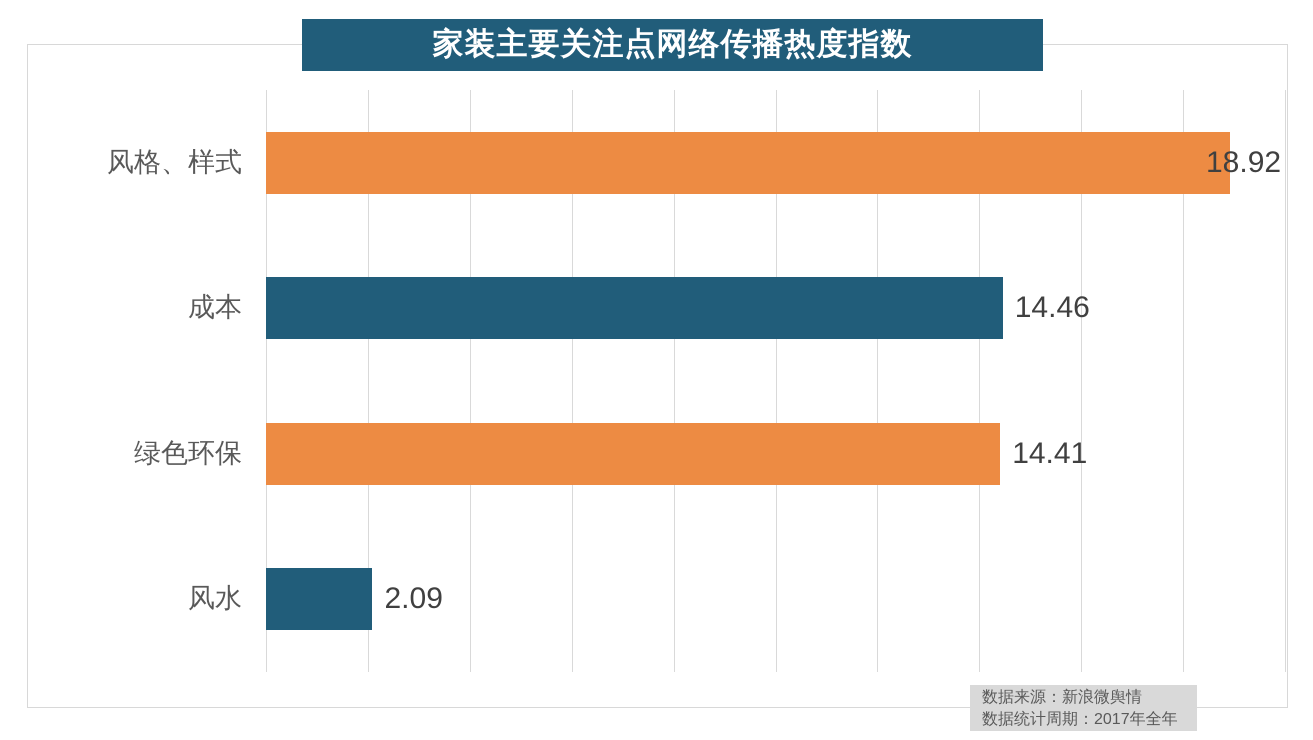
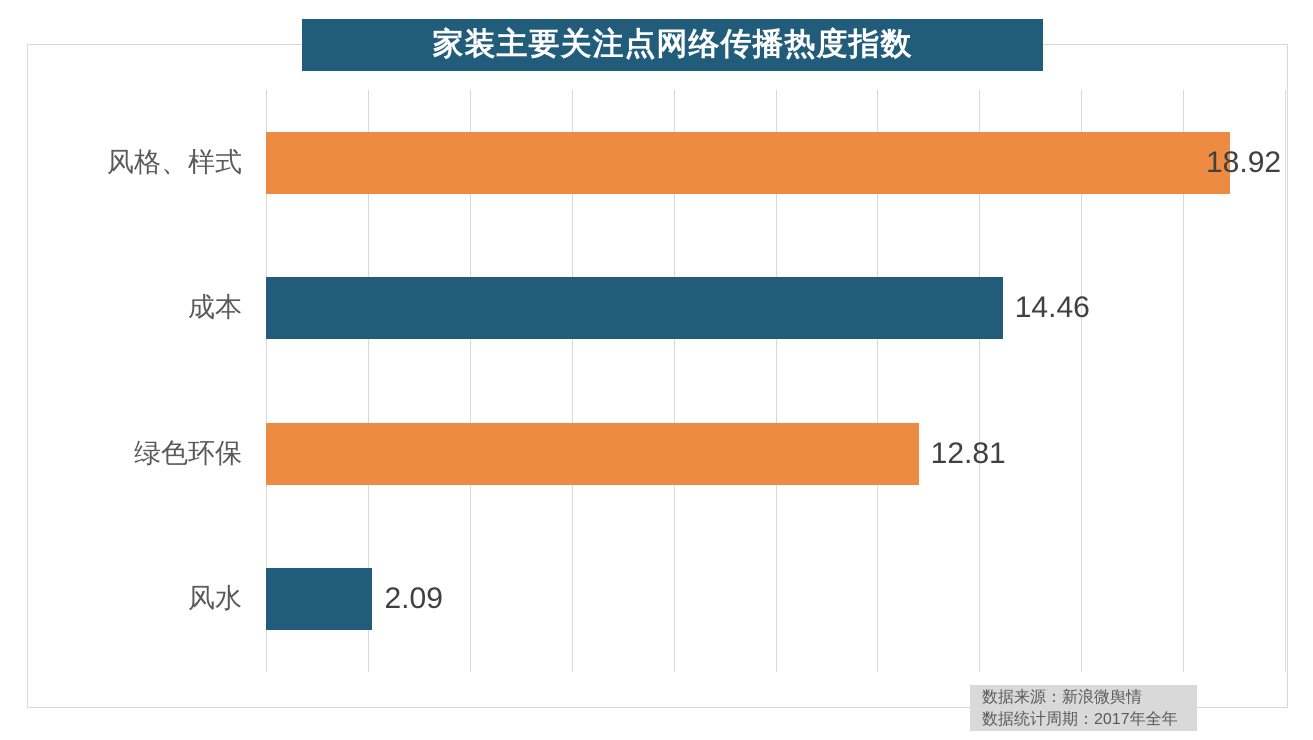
绿色环保: 14.41 -> 12.81
